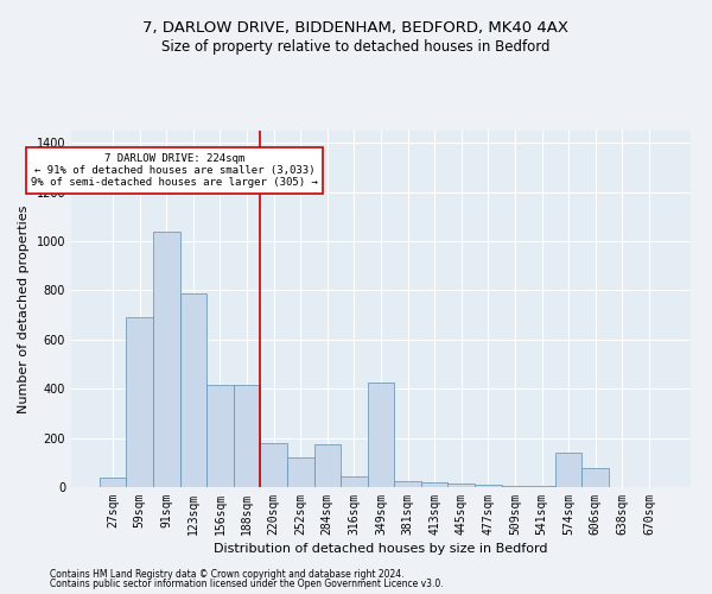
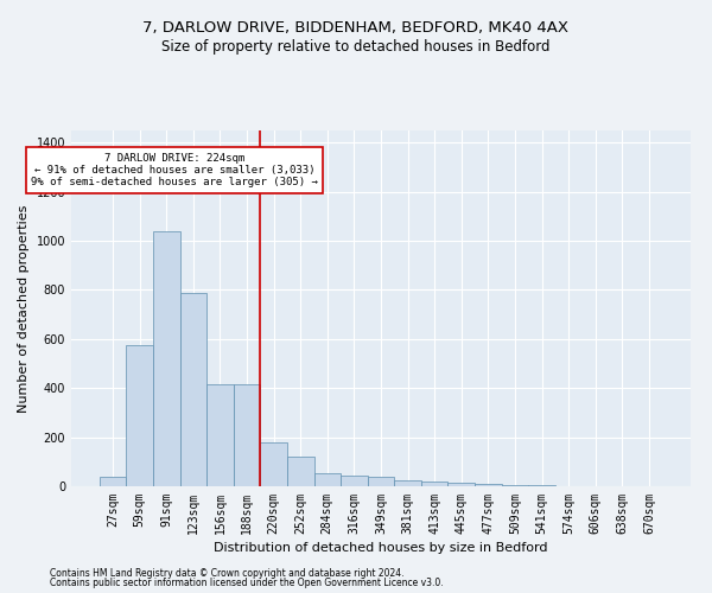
59sqm: 690 -> 575
284sqm: 175 -> 55
349sqm: 425 -> 40
574sqm: 140 -> 2
606sqm: 75 -> 1
